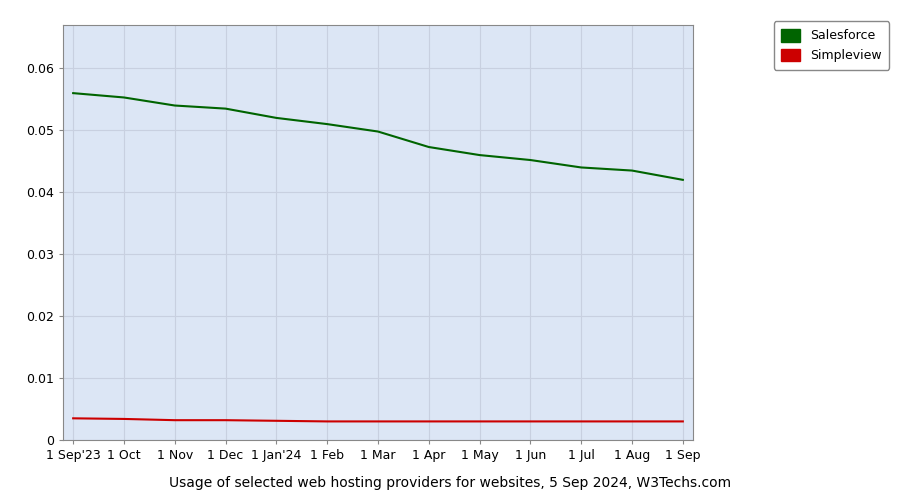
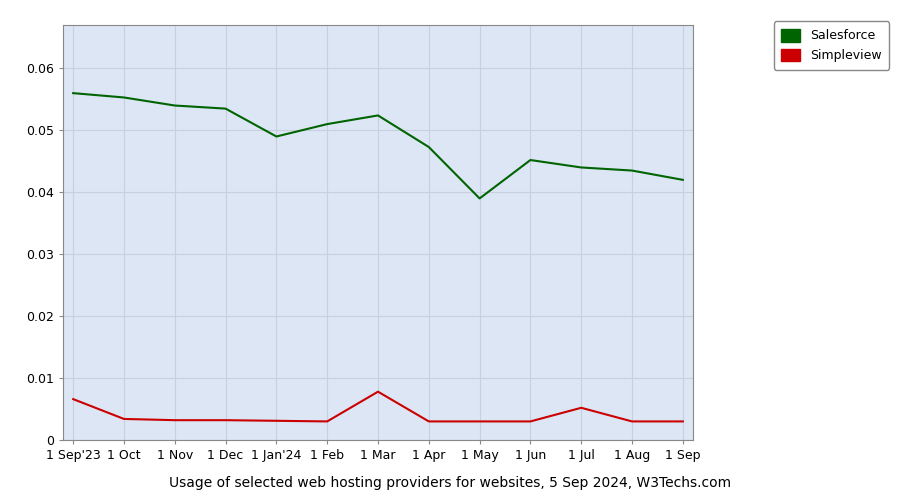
Simpleview/1 Sep'23: 0.0035 -> 0.0066
Salesforce/1 Jan'24: 0.0520 -> 0.0490
Salesforce/1 Mar: 0.0498 -> 0.0524
Simpleview/1 Mar: 0.0030 -> 0.0078
Salesforce/1 May: 0.0460 -> 0.0390
Simpleview/1 Jul: 0.0030 -> 0.0052
